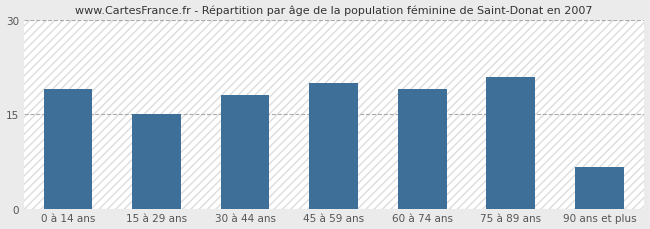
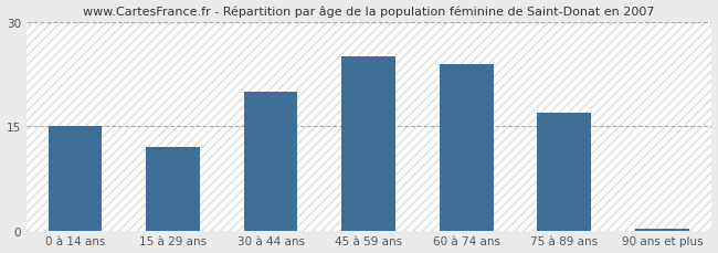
0 à 14 ans: 19.0 -> 15.0
15 à 29 ans: 15.0 -> 12.0
30 à 44 ans: 18.0 -> 20.0
45 à 59 ans: 20.0 -> 25.0
60 à 74 ans: 19.0 -> 24.0
75 à 89 ans: 21.0 -> 17.0
90 ans et plus: 6.6 -> 0.3
